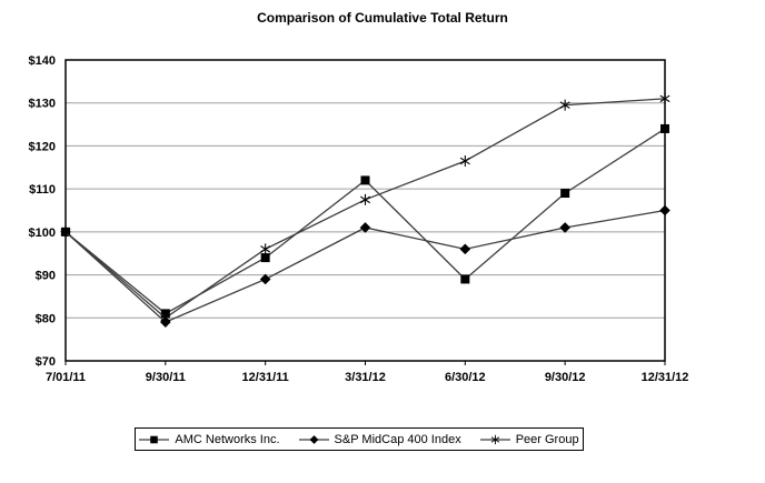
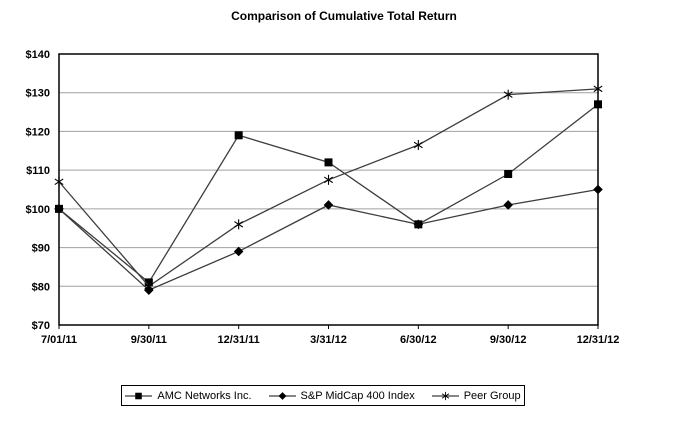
Peer Group/7/01/11: $100 -> $107
AMC Networks Inc./12/31/11: $94 -> $119
AMC Networks Inc./6/30/12: $89 -> $96
AMC Networks Inc./12/31/12: $124 -> $127
